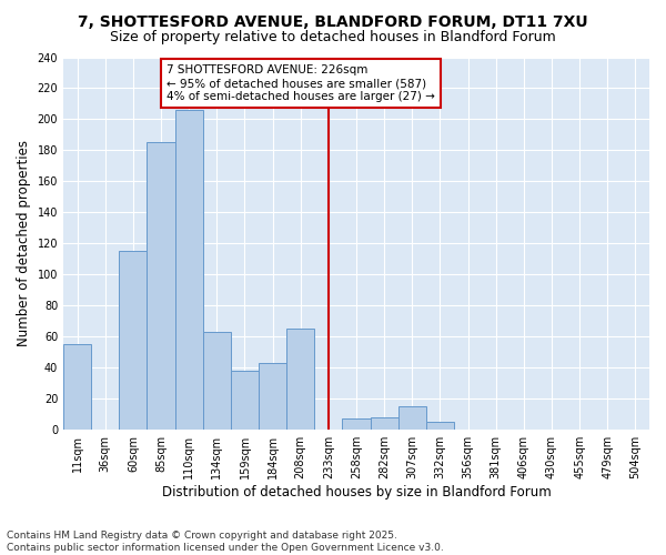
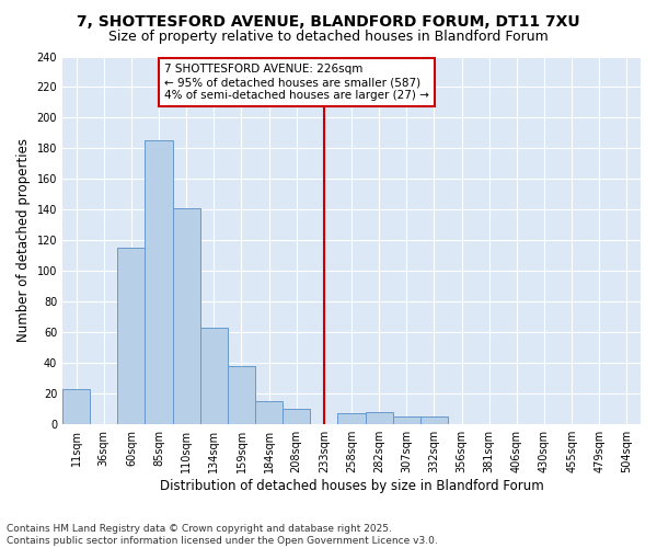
11sqm: 55 -> 23
110sqm: 206 -> 141
184sqm: 43 -> 15
208sqm: 65 -> 10
307sqm: 15 -> 5
